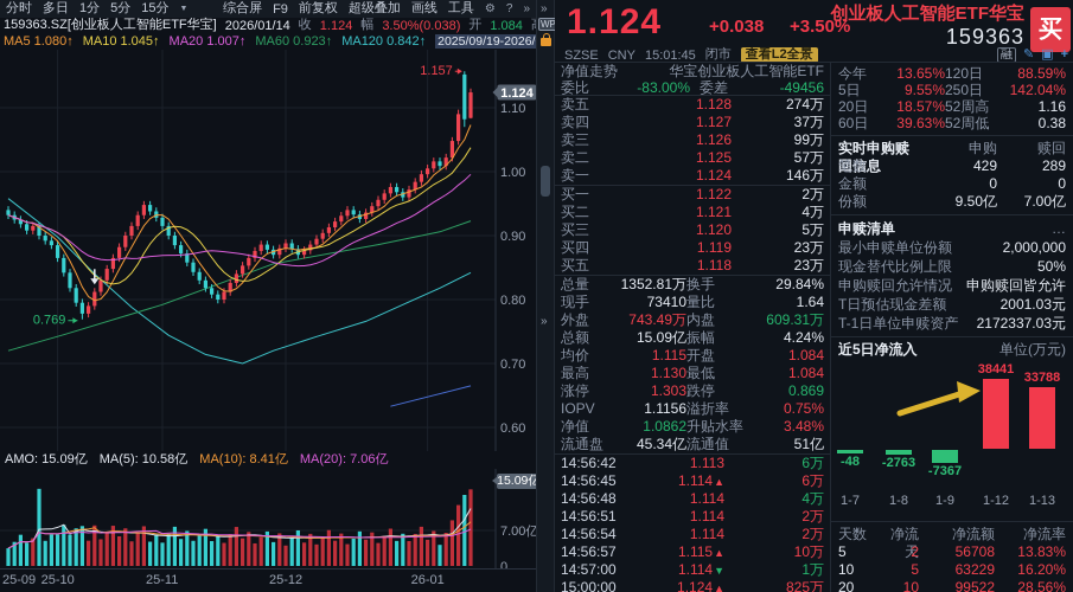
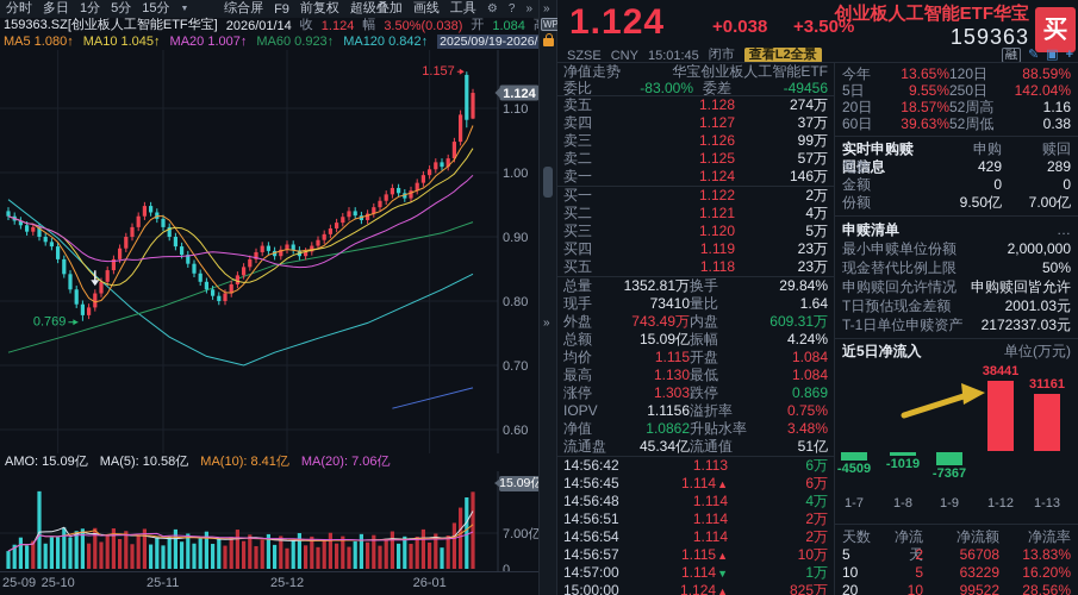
近5日净流入/1-7: -48 -> -4509
近5日净流入/1-8: -2763 -> -1019
近5日净流入/1-13: 33788 -> 31161
